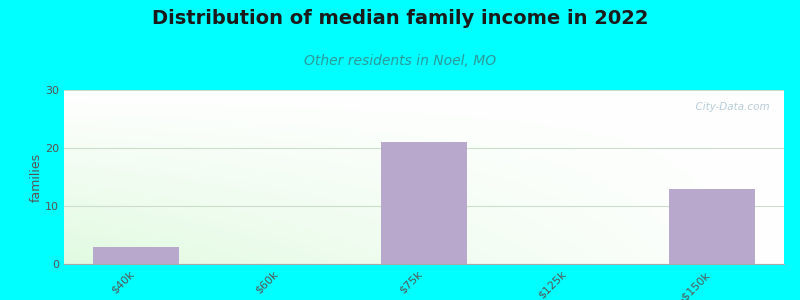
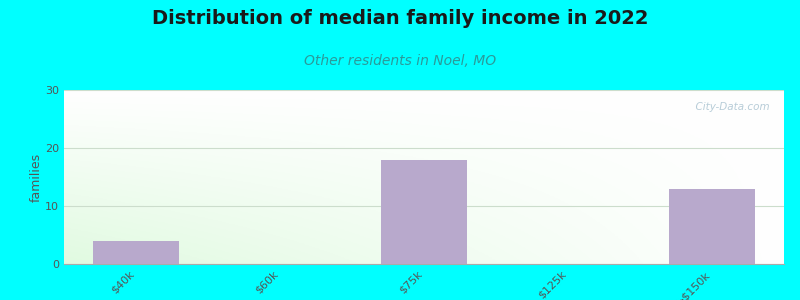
$40k: 3 -> 4
$75k: 21 -> 18
